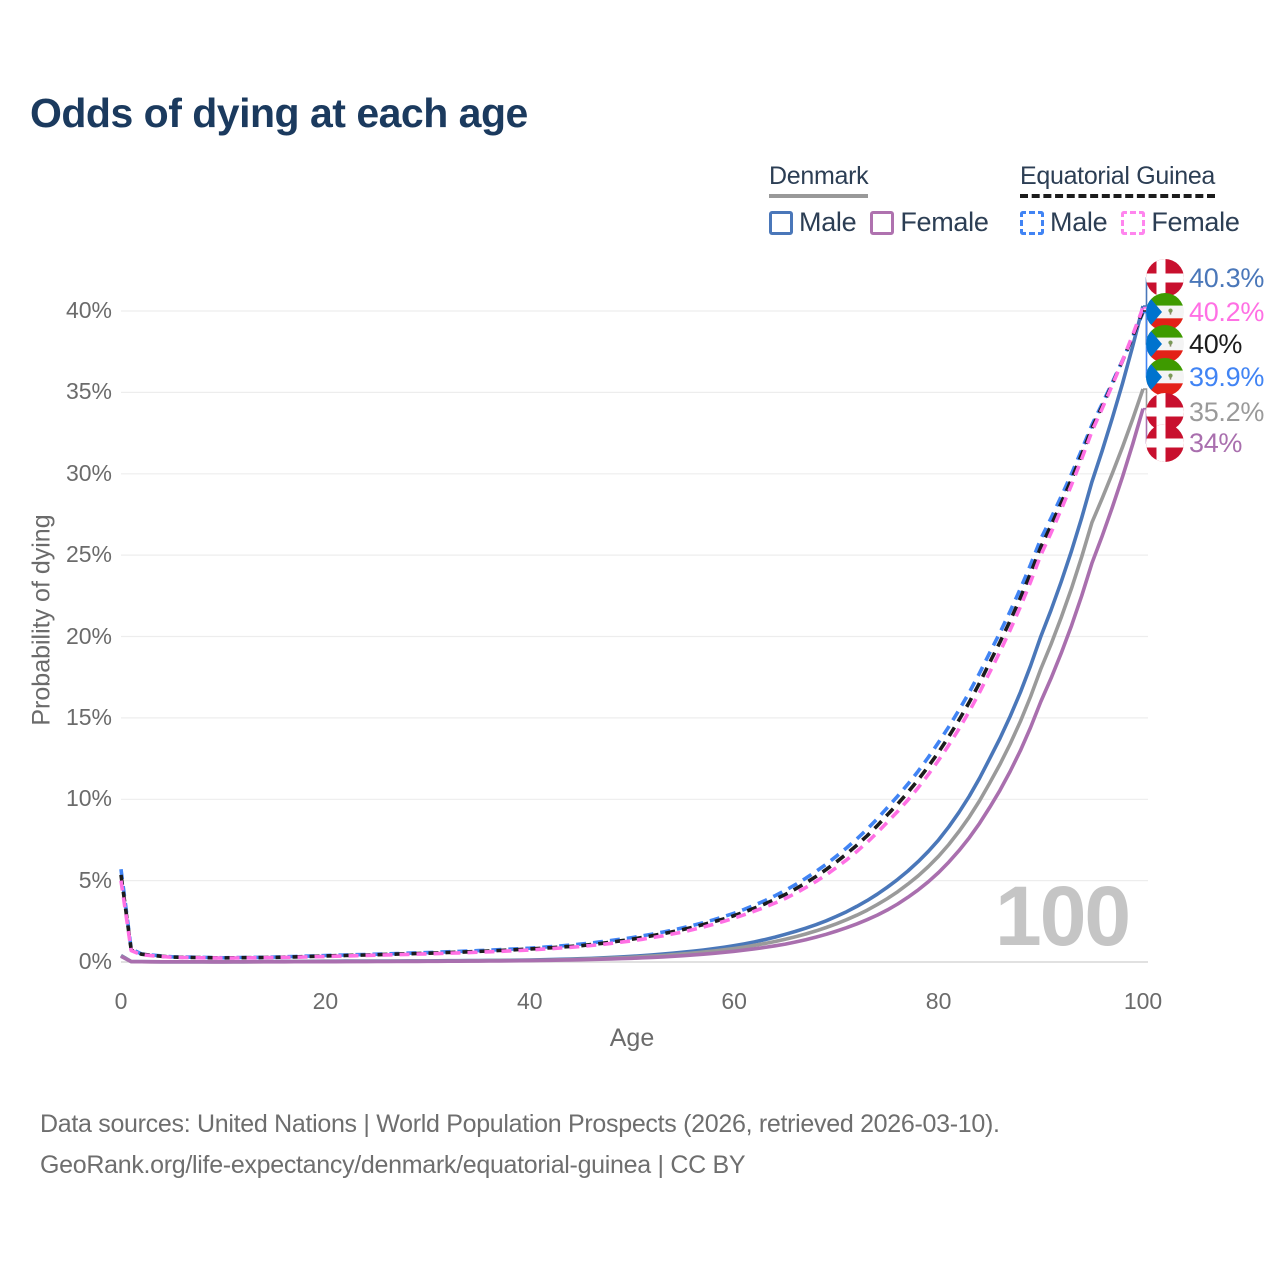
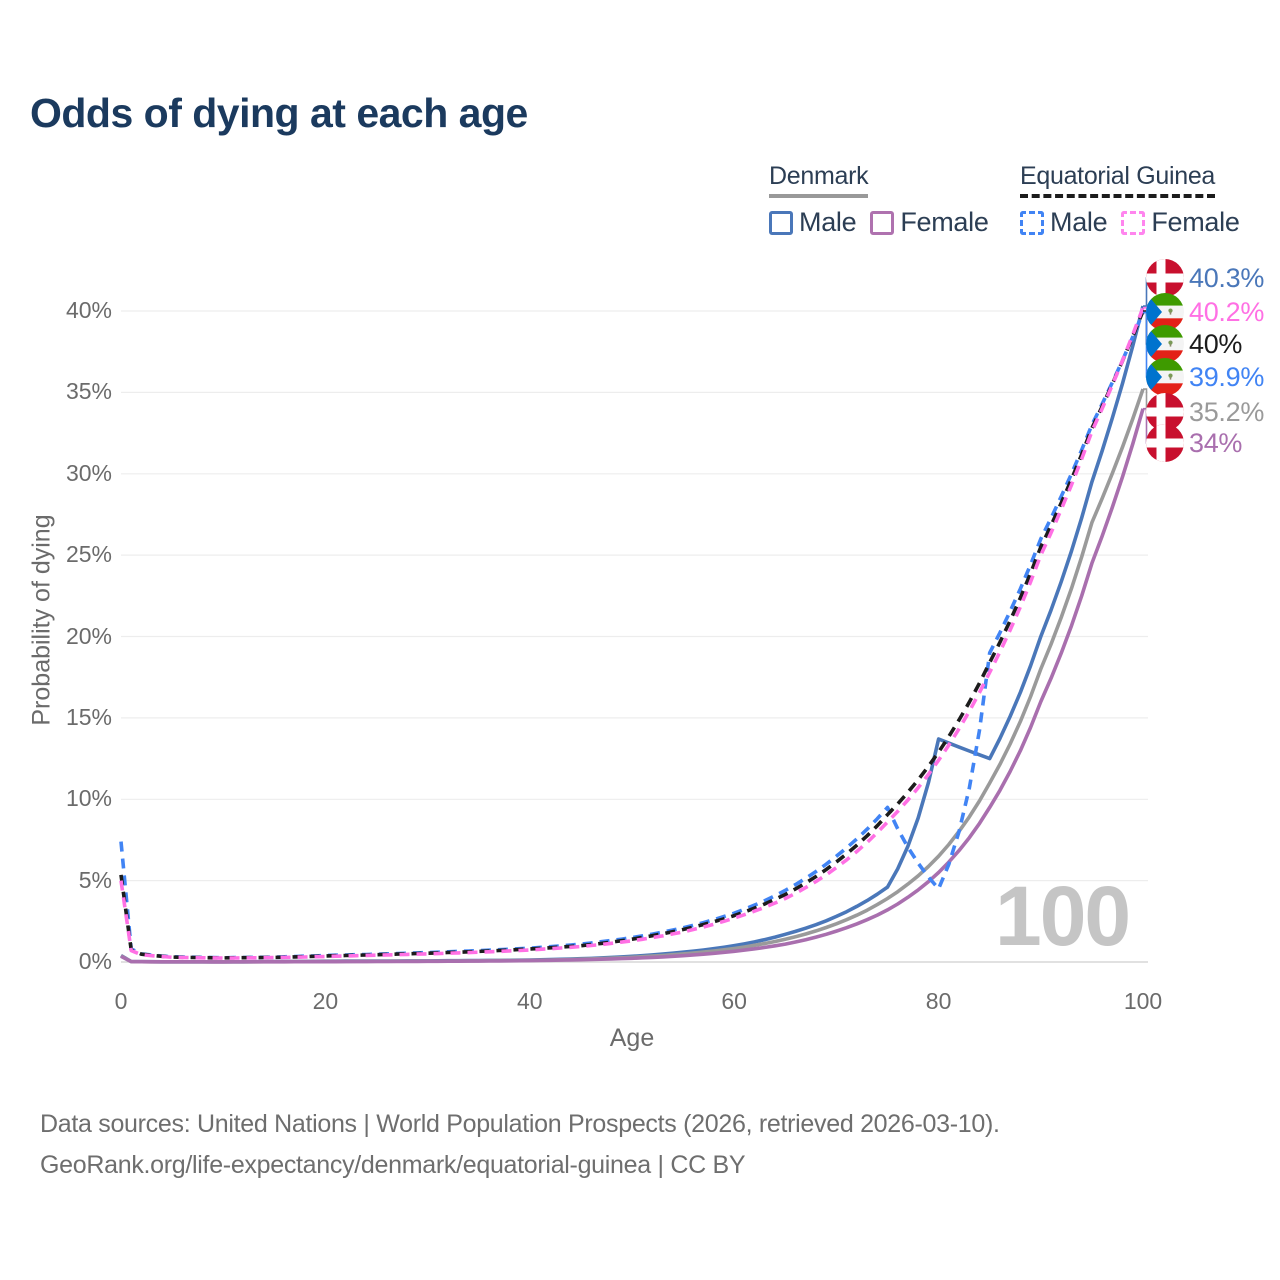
Equatorial Guinea Male/0: 5.7% -> 7.4%
Denmark Male/80: 7.5% -> 13.7%
Equatorial Guinea Male/80: 13.5% -> 4.5%
